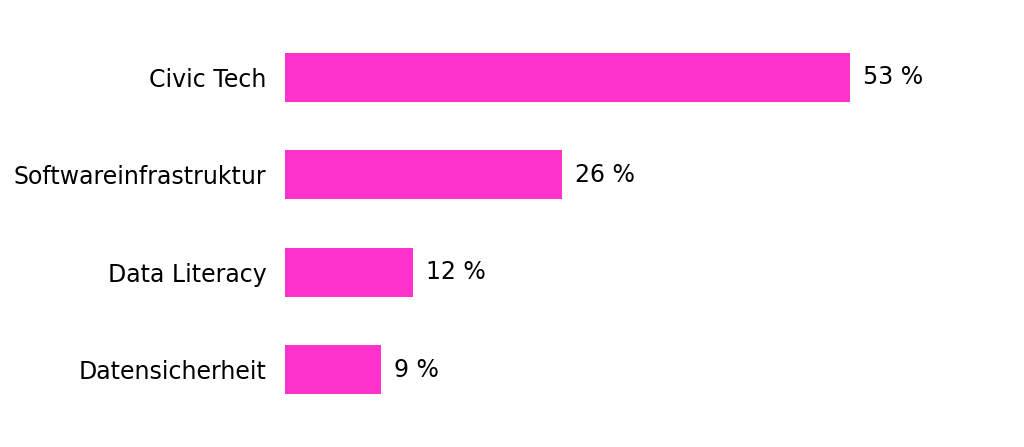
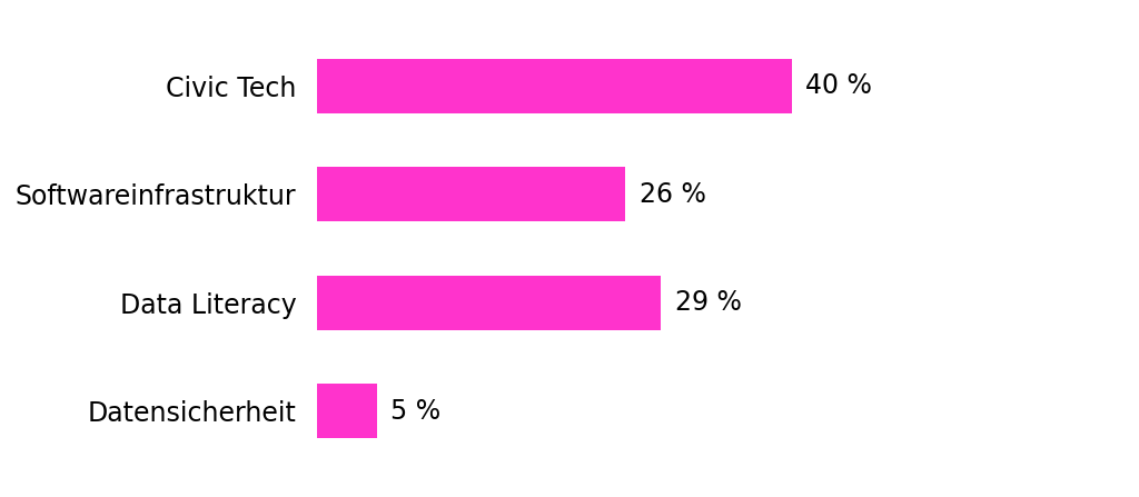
Civic Tech: 53 -> 40
Data Literacy: 12 -> 29
Datensicherheit: 9 -> 5
